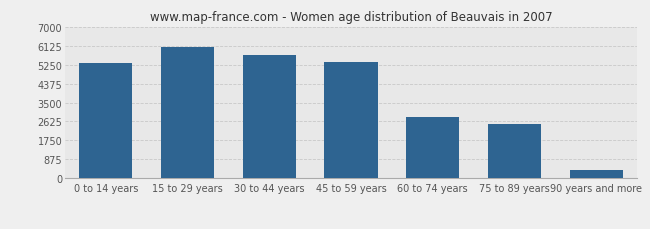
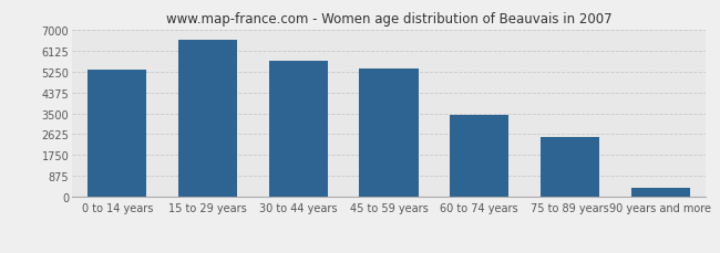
15 to 29 years: 6050 -> 6550
60 to 74 years: 2850 -> 3430
